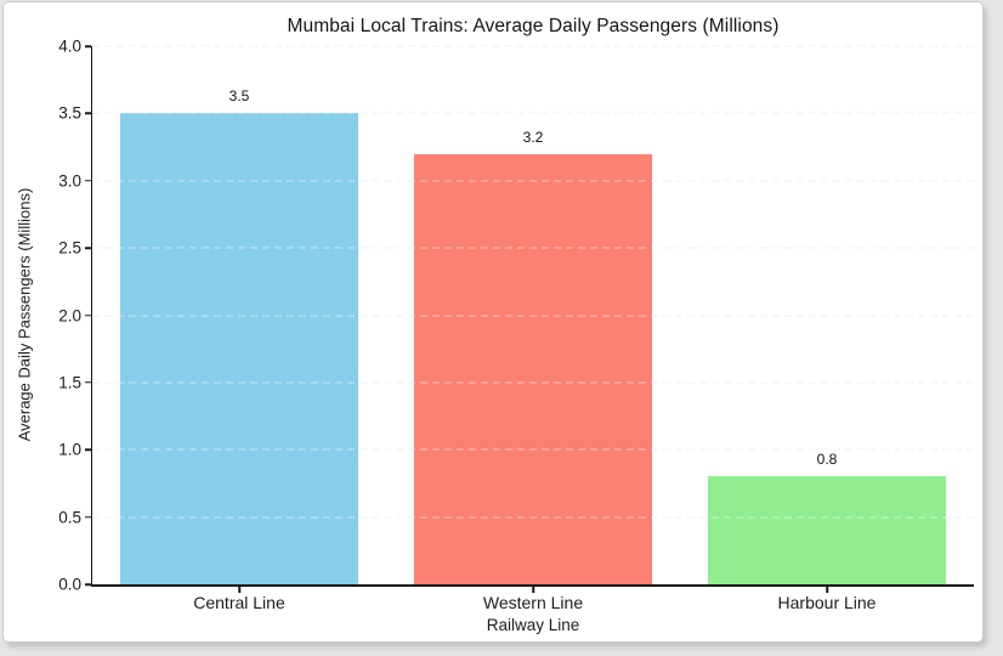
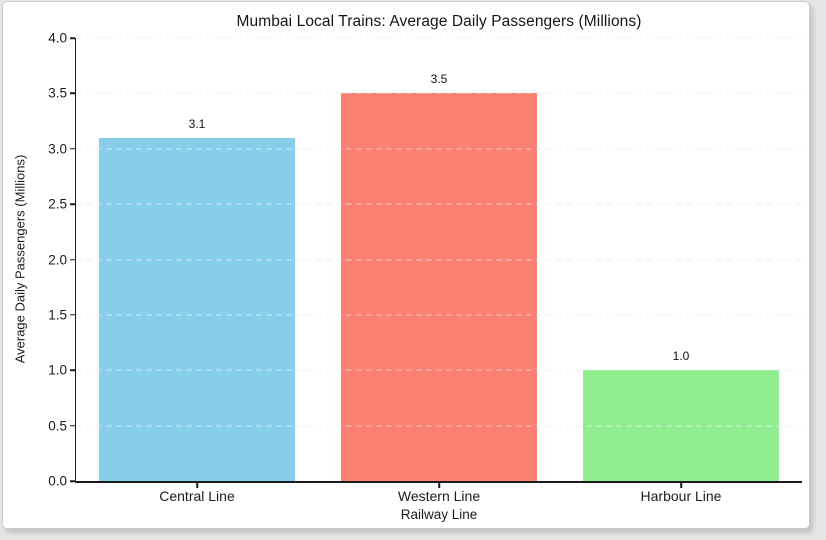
Central Line: 3.5 -> 3.1
Western Line: 3.2 -> 3.5
Harbour Line: 0.8 -> 1.0
